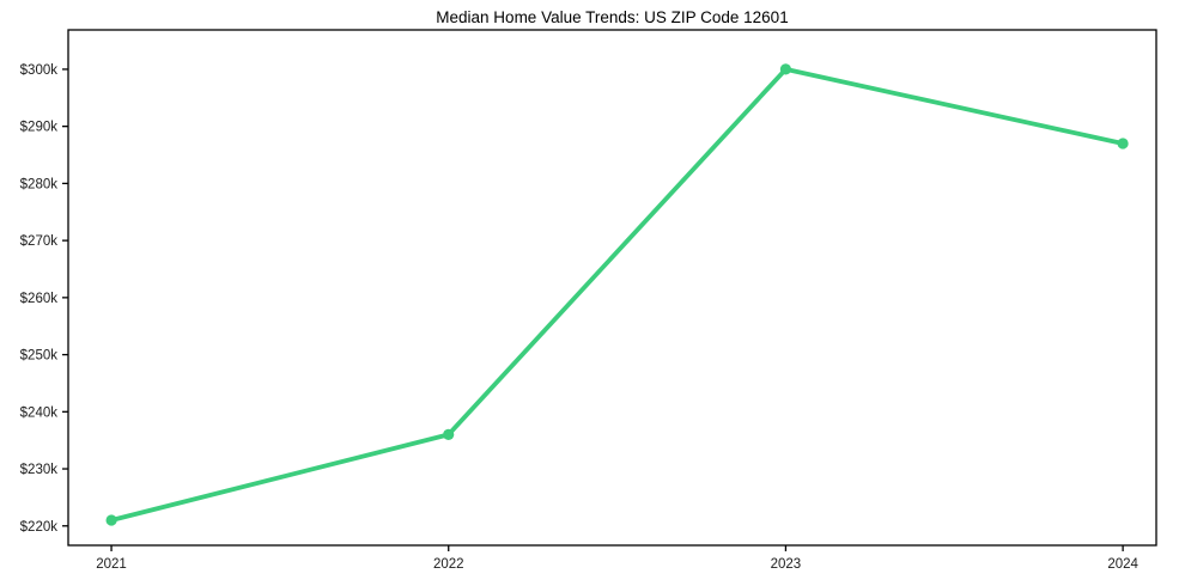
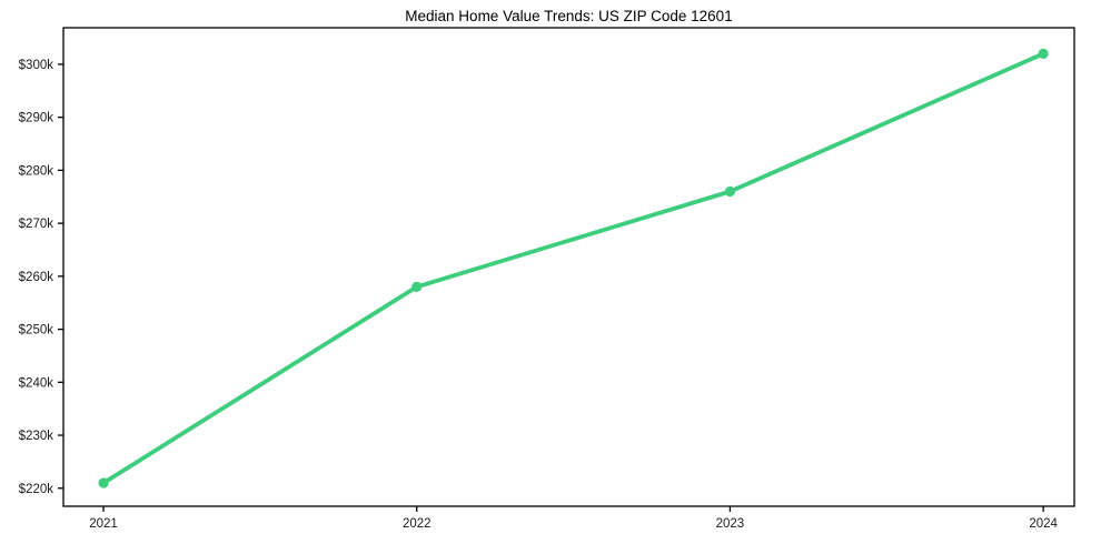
2022: $236k -> $258k
2023: $300k -> $276k
2024: $287k -> $302k
